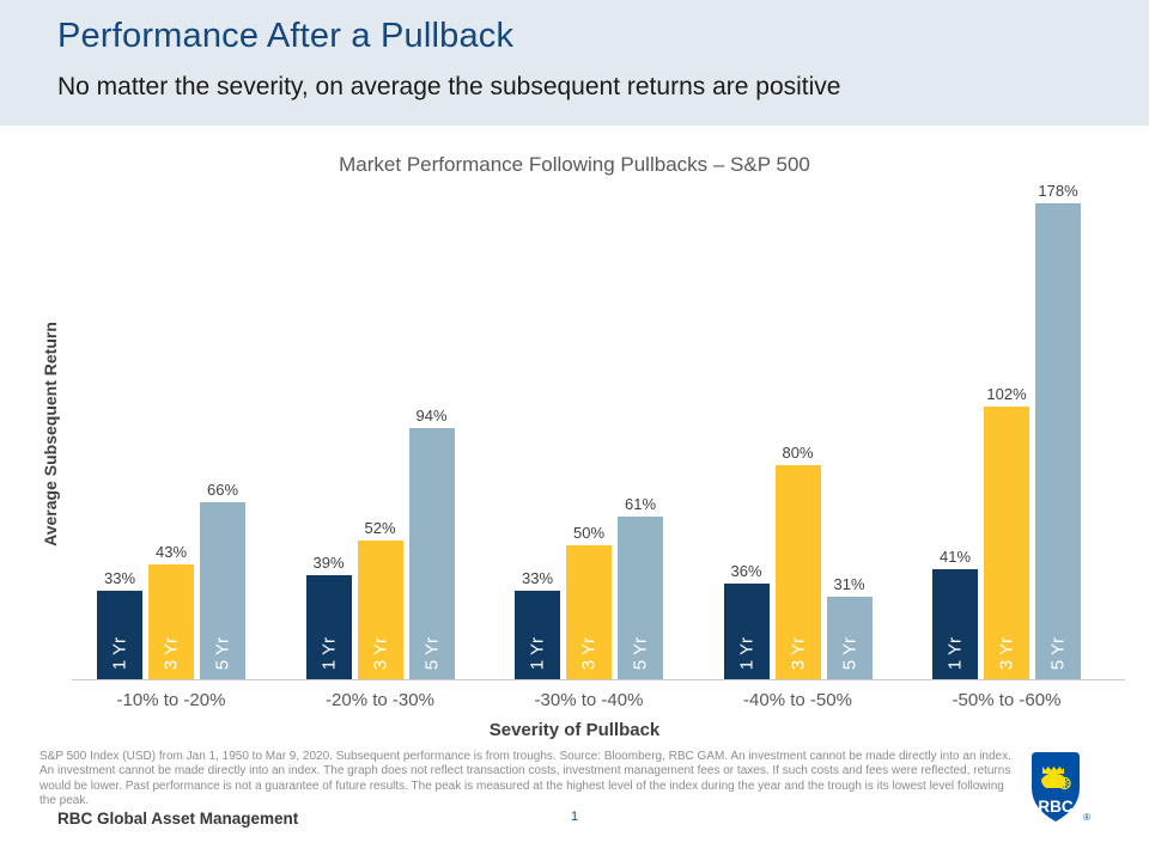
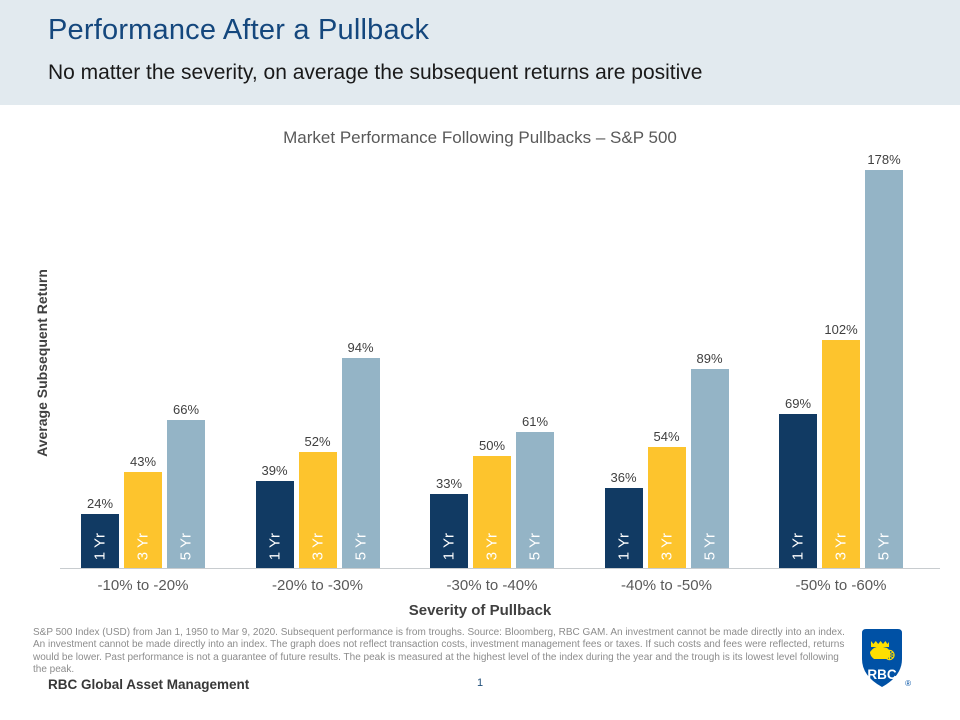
1 Yr/-10% to -20%: 33% -> 24%
3 Yr/-40% to -50%: 80% -> 54%
5 Yr/-40% to -50%: 31% -> 89%
1 Yr/-50% to -60%: 41% -> 69%
